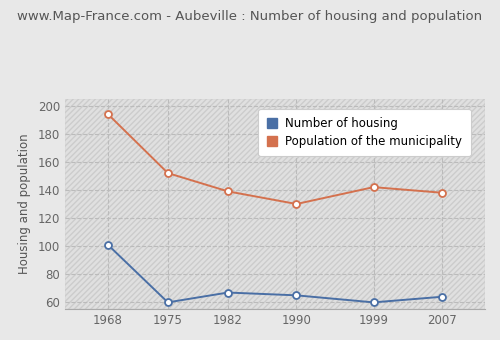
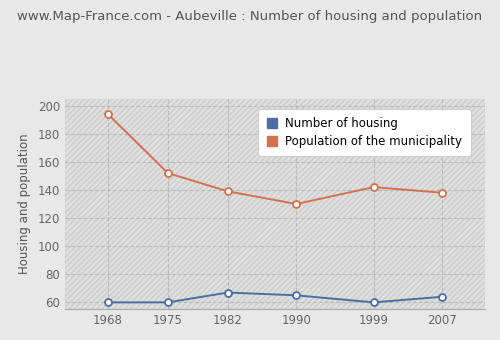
Number of housing/1968: 101 -> 60
